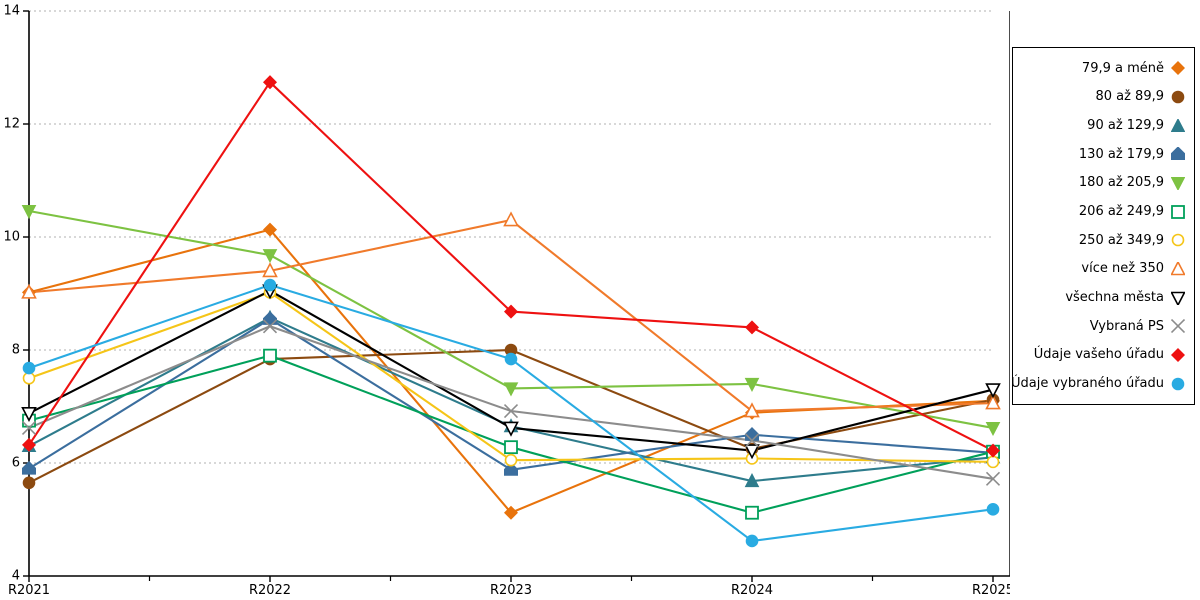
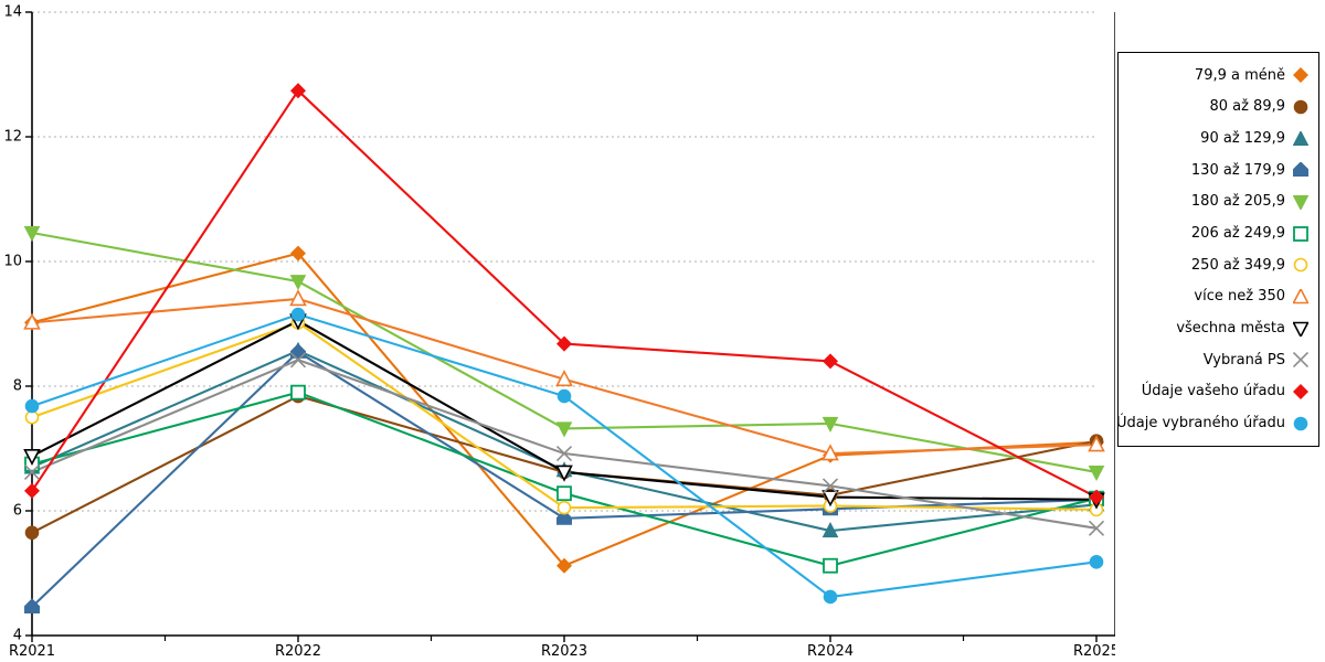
90 až 129,9/R2021: 6.3 -> 6.7
130 až 179,9/R2021: 5.9 -> 4.5
80 až 89,9/R2023: 8.0 -> 6.6
více než 350/R2023: 10.3 -> 8.1
130 až 179,9/R2024: 6.5 -> 6.0
všechna města/R2025: 7.3 -> 6.2
